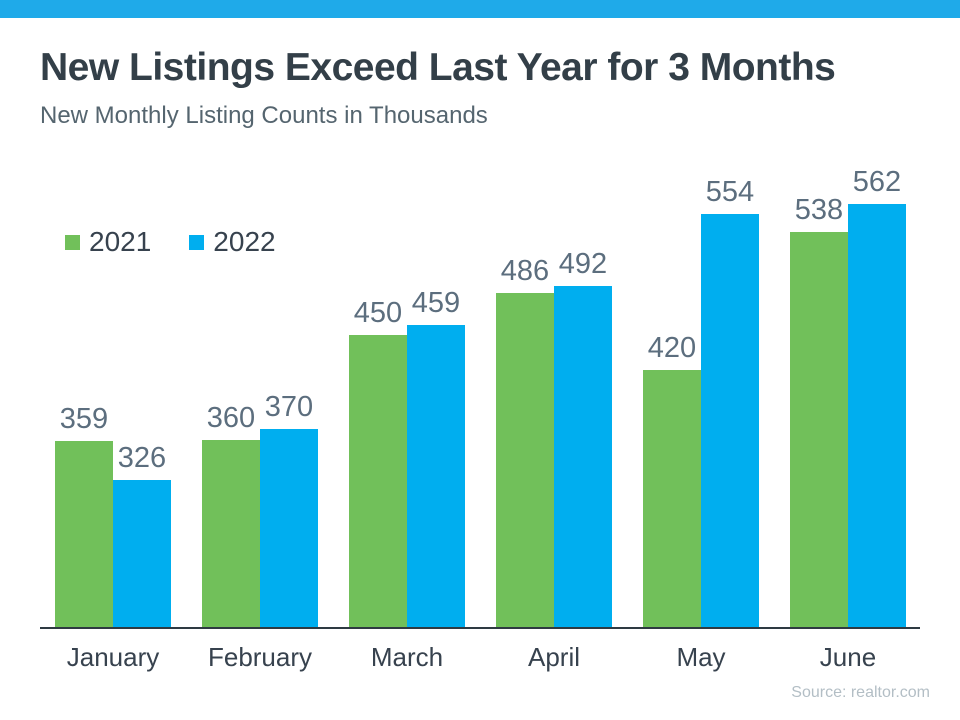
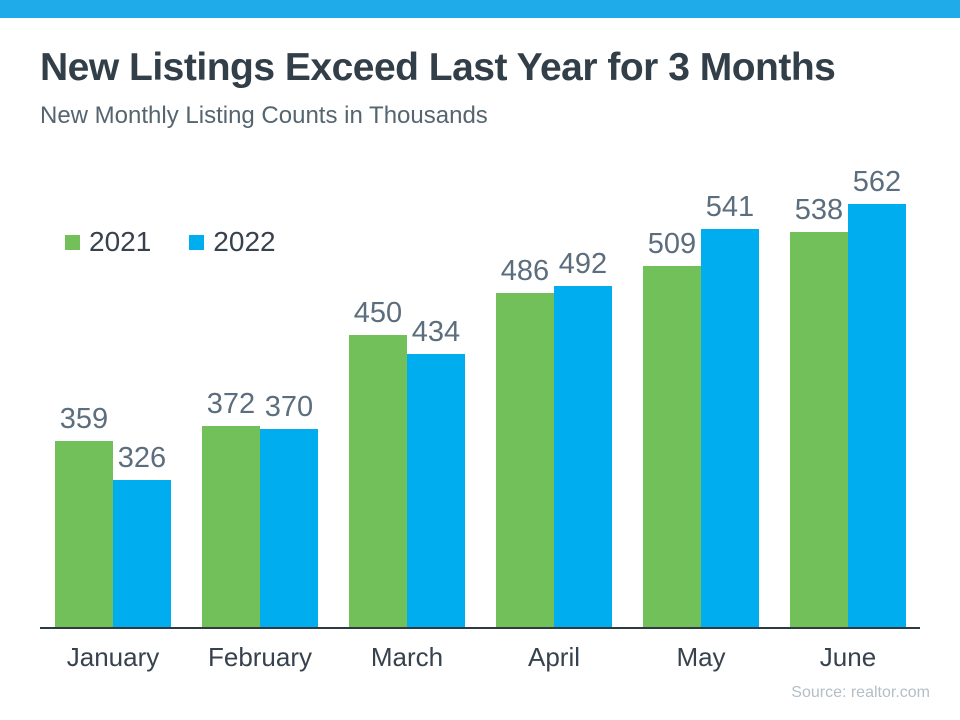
2021/February: 360 -> 372
2022/March: 459 -> 434
2021/May: 420 -> 509
2022/May: 554 -> 541
